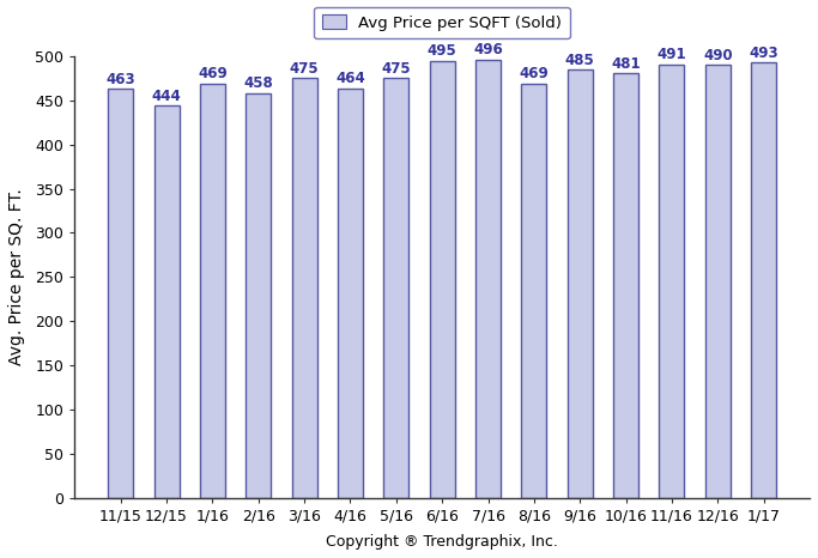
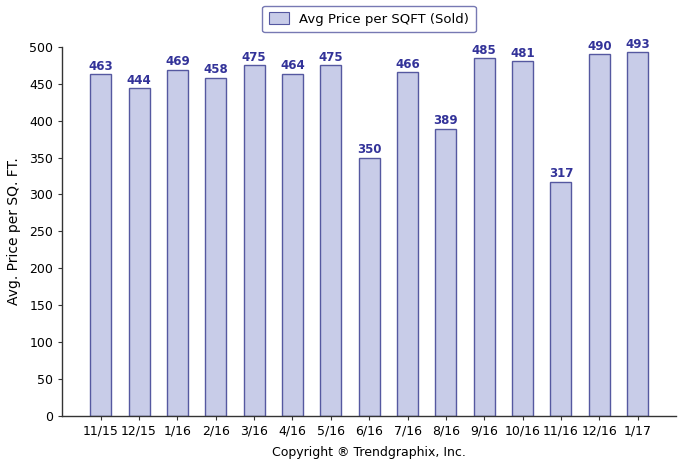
6/16: 495 -> 350
7/16: 496 -> 466
8/16: 469 -> 389
11/16: 491 -> 317
